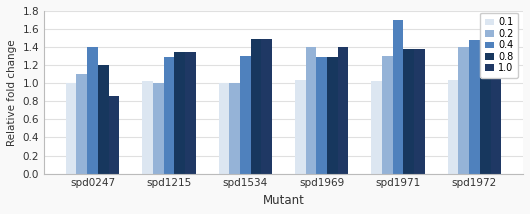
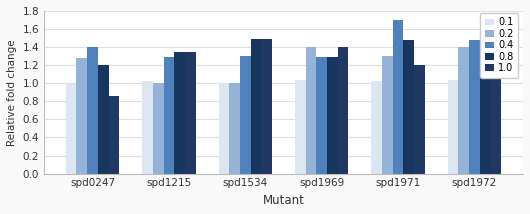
0.2/spd0247: 1.10 -> 1.28
0.8/spd1971: 1.38 -> 1.48
1.0/spd1971: 1.38 -> 1.20
